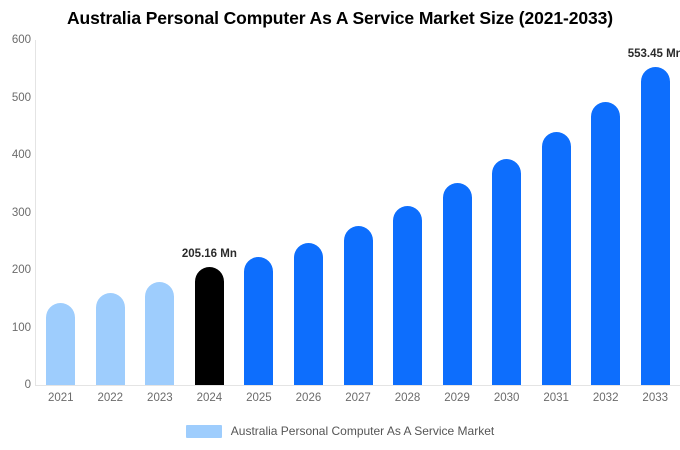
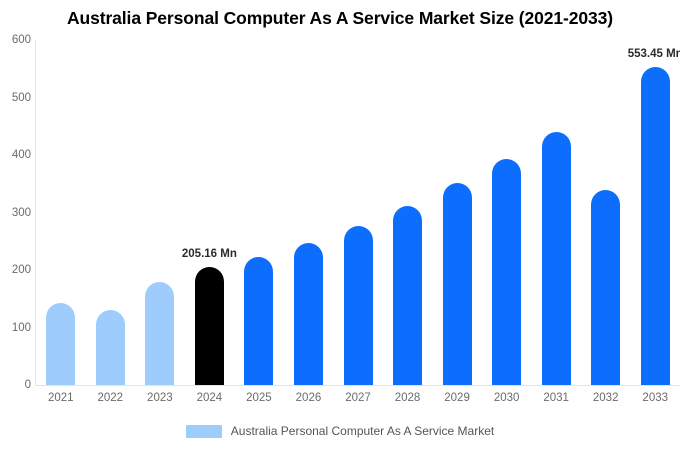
2022: 160 -> 130
2032: 490 -> 340
